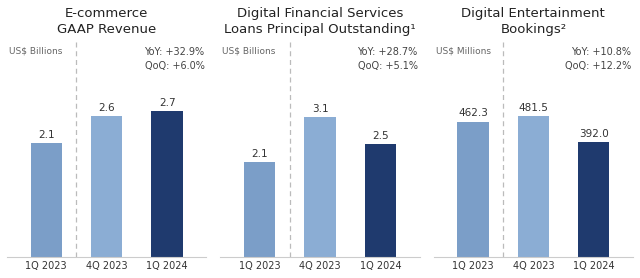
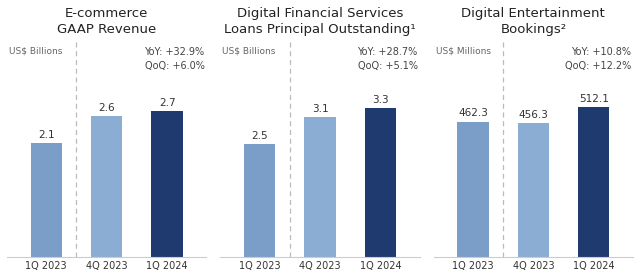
Digital Financial Services Loans Principal Outstanding¹/1Q 2023: 2.1 -> 2.5
Digital Financial Services Loans Principal Outstanding¹/1Q 2024: 2.5 -> 3.3
Digital Entertainment Bookings²/4Q 2023: 481.5 -> 456.3
Digital Entertainment Bookings²/1Q 2024: 392.0 -> 512.1
